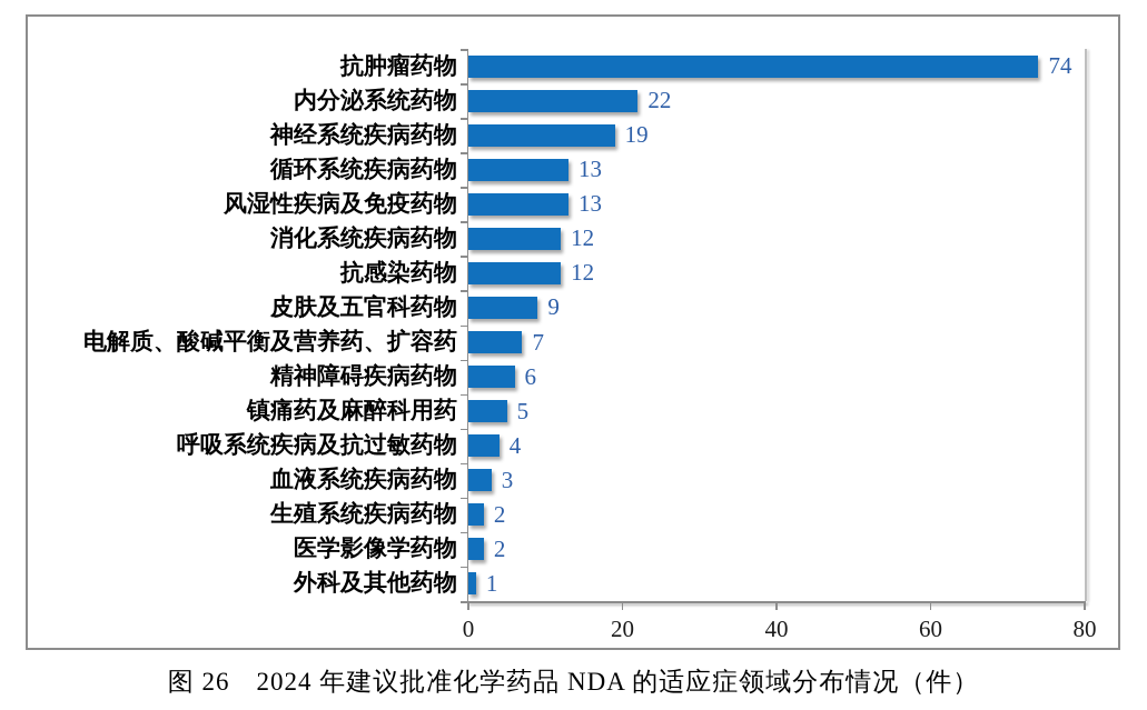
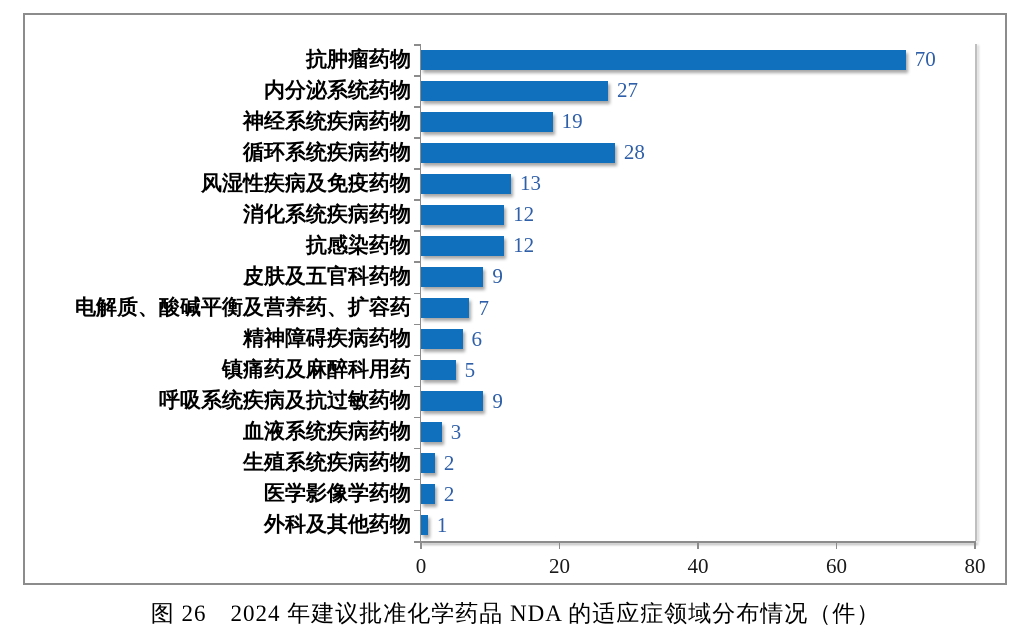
抗肿瘤药物: 74 -> 70
内分泌系统药物: 22 -> 27
循环系统疾病药物: 13 -> 28
呼吸系统疾病及抗过敏药物: 4 -> 9
